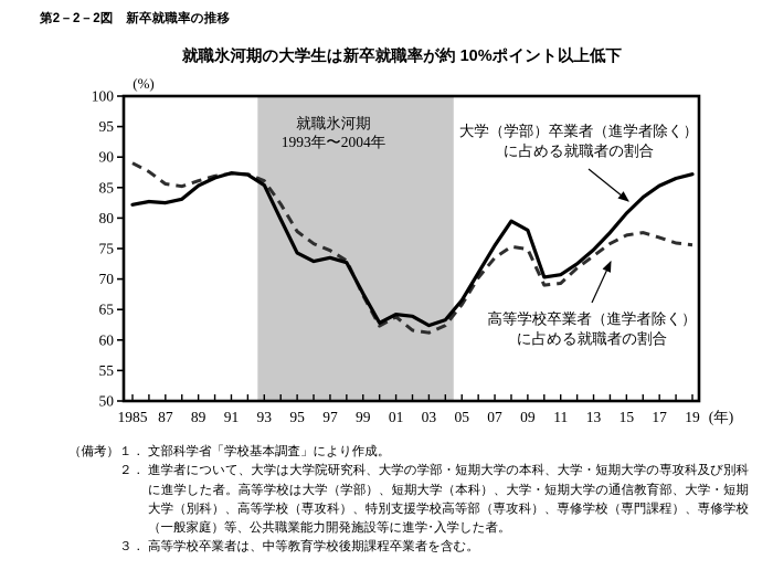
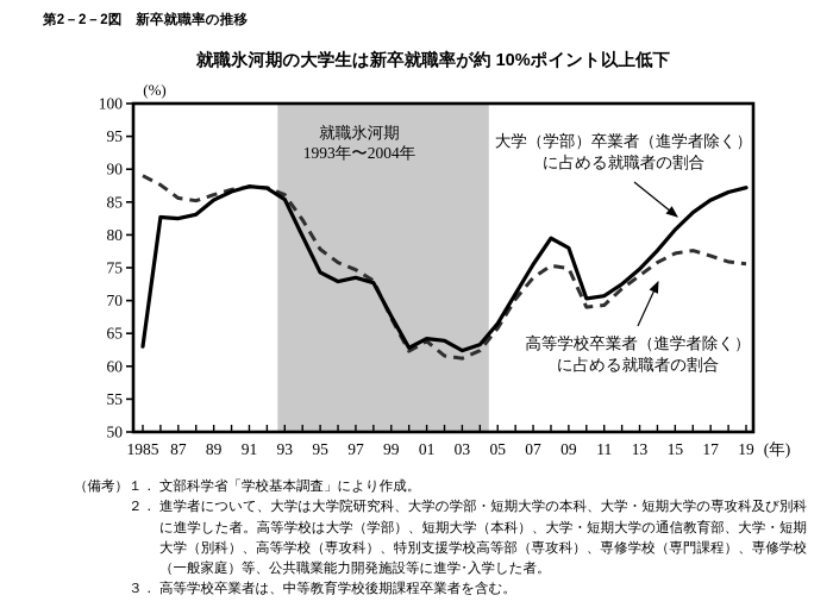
大学（学部）卒業者（進学者除く）に占める就職者の割合/1985: 82 -> 63
